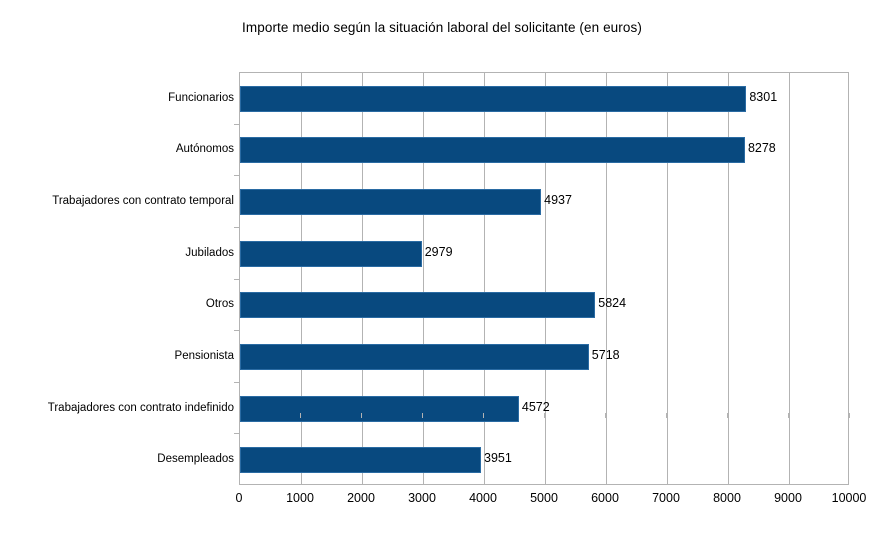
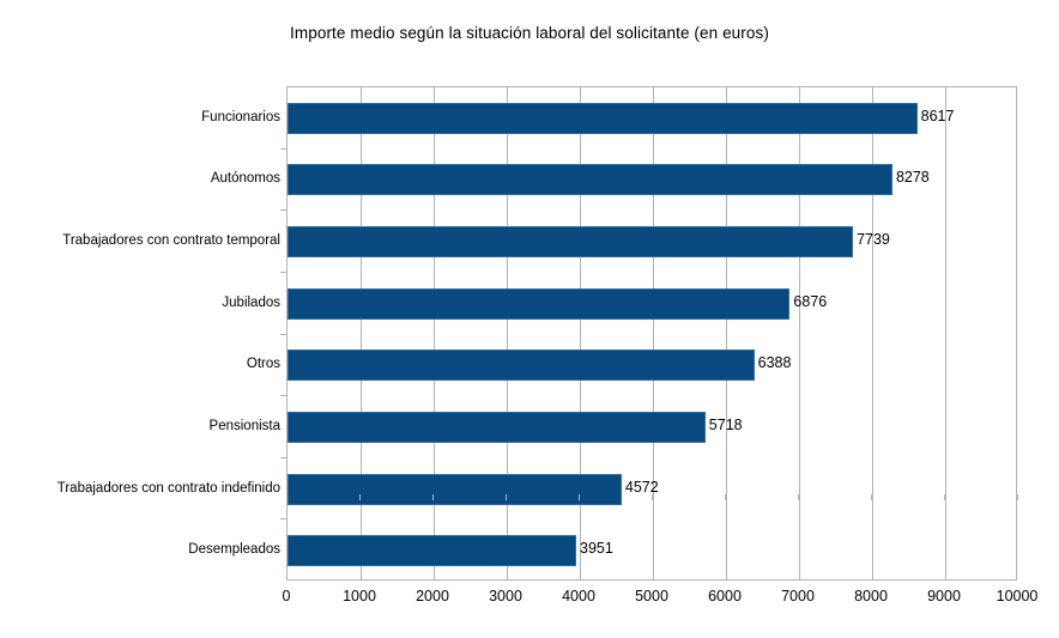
Funcionarios: 8301 -> 8617
Trabajadores con contrato temporal: 4937 -> 7739
Jubilados: 2979 -> 6876
Otros: 5824 -> 6388
